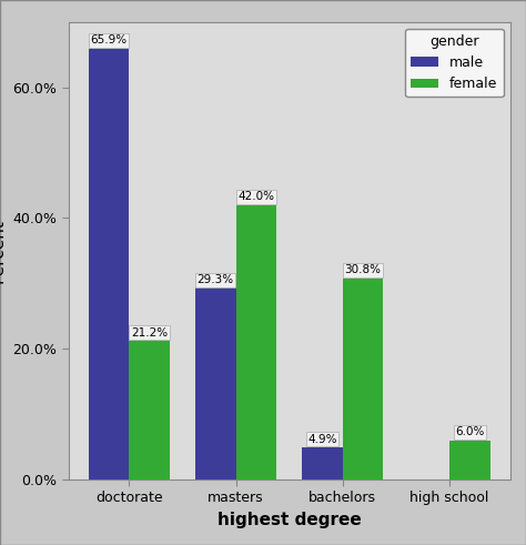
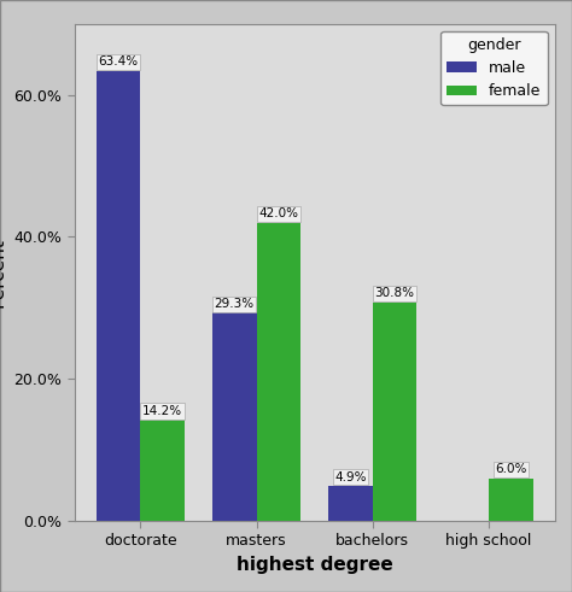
male/doctorate: 65.9% -> 63.4%
female/doctorate: 21.2% -> 14.2%
